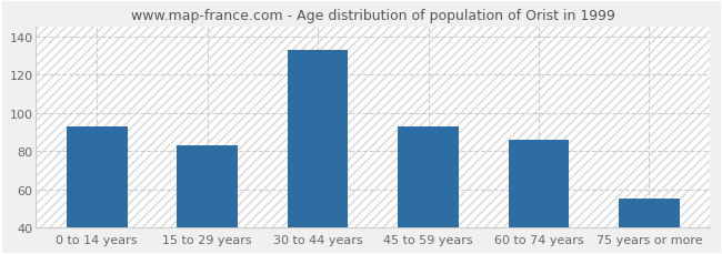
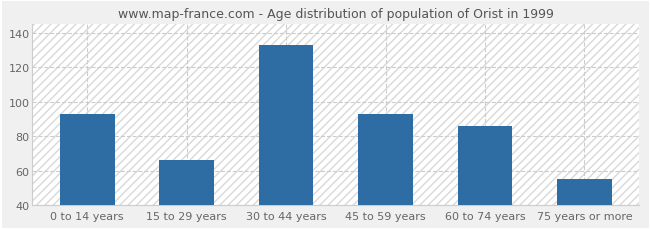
15 to 29 years: 83 -> 66
